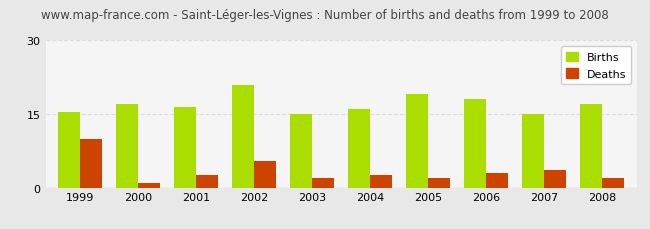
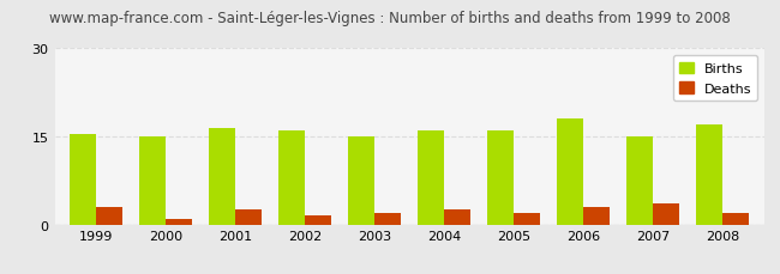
Deaths/1999: 10.0 -> 3.0
Births/2000: 17.0 -> 15.0
Births/2002: 21.0 -> 16.0
Deaths/2002: 5.5 -> 1.5
Births/2005: 19.0 -> 16.0
